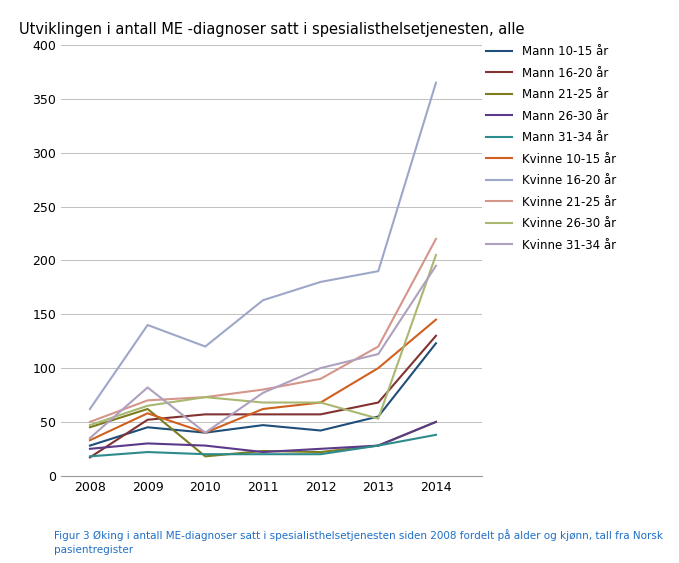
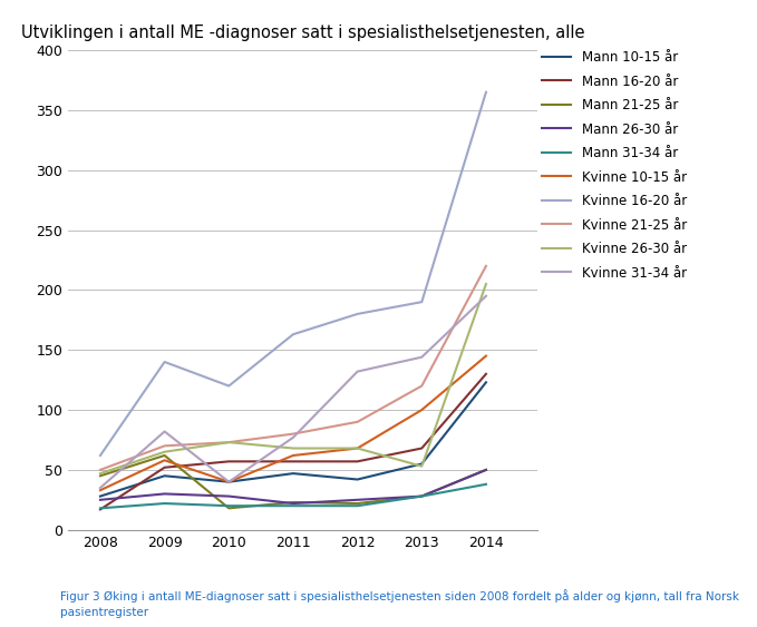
Kvinne 31-34 år/2012: 100 -> 132
Kvinne 31-34 år/2013: 113 -> 144
